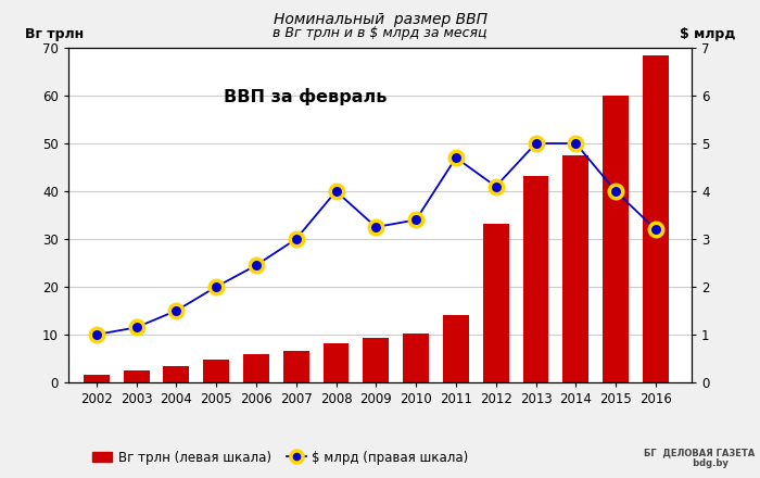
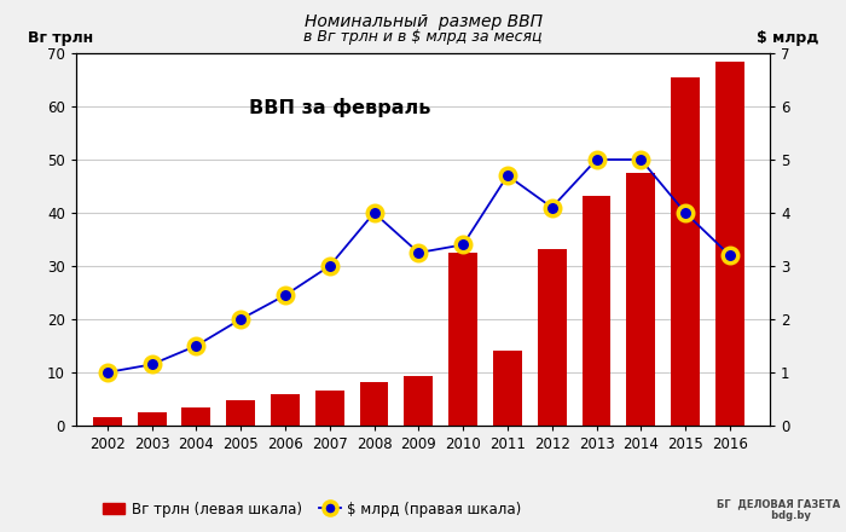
Вг трлн (левая шкала)/2010: 10.2 -> 32.5
Вг трлн (левая шкала)/2015: 60.0 -> 65.5
